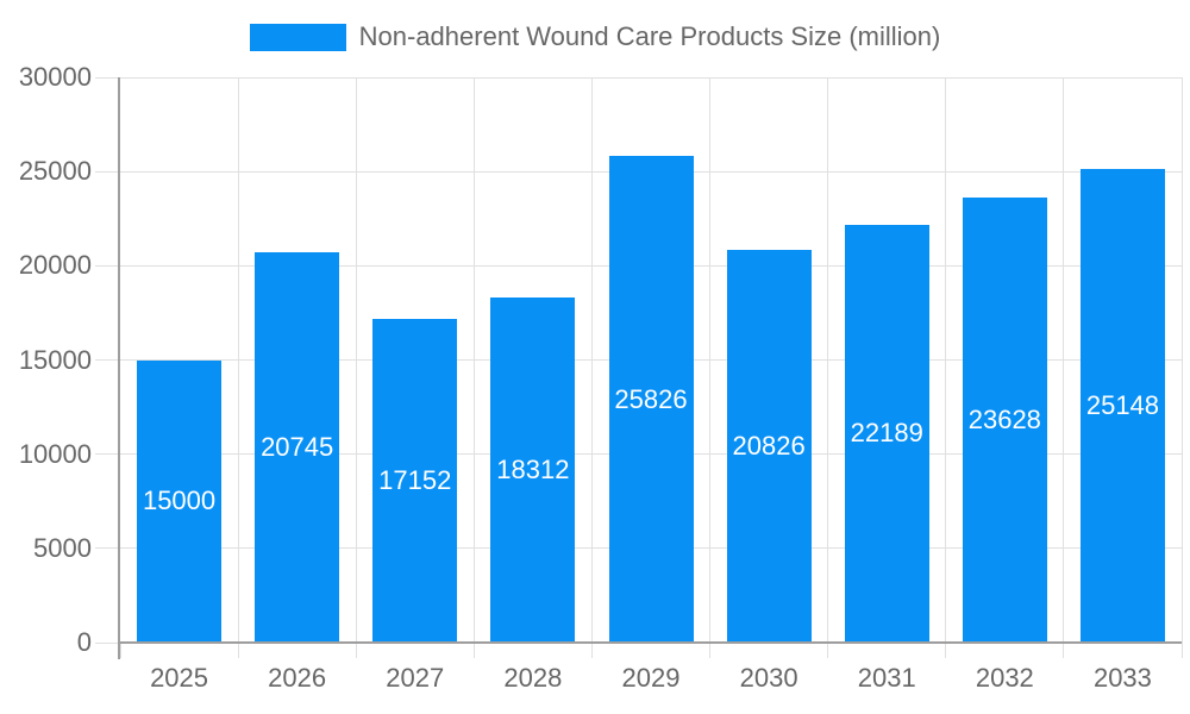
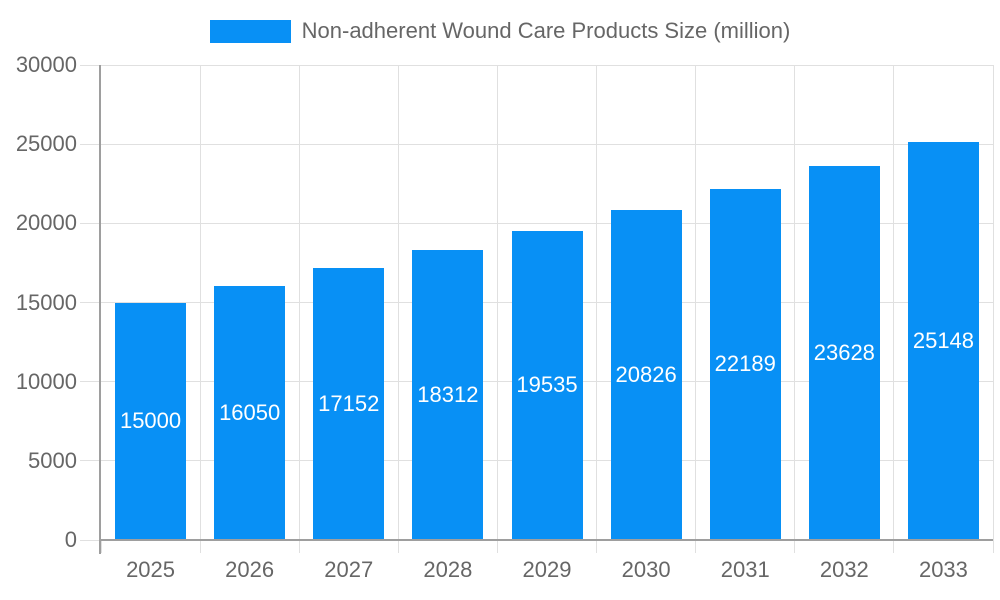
2026: 20745 -> 16050
2029: 25826 -> 19535
